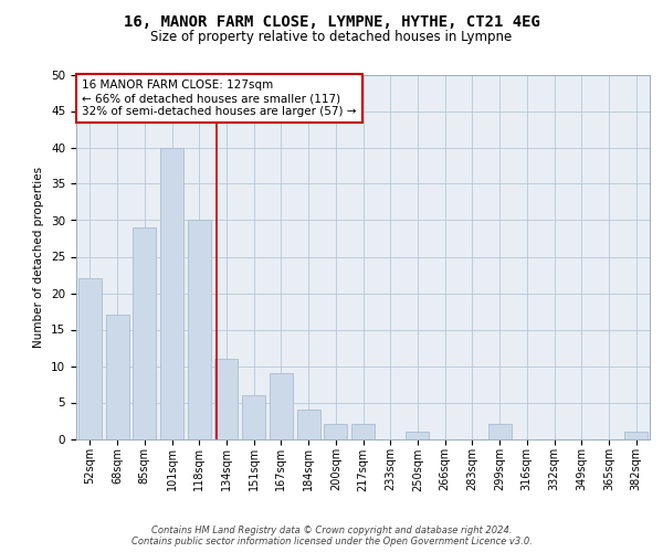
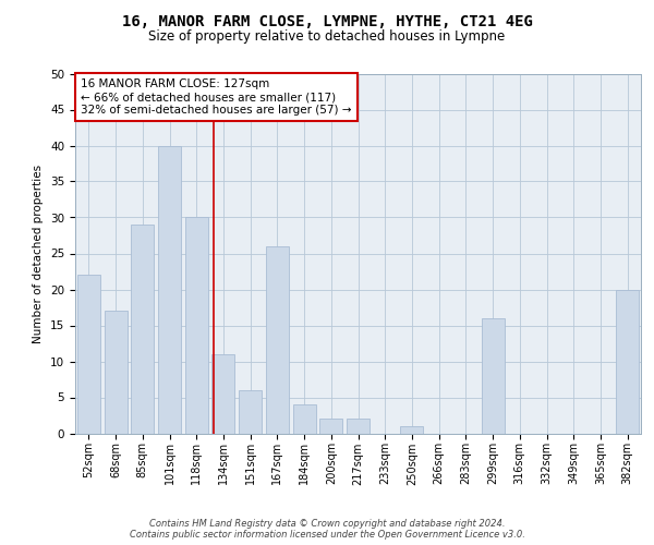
167sqm: 9 -> 26
299sqm: 2 -> 16
382sqm: 1 -> 20
